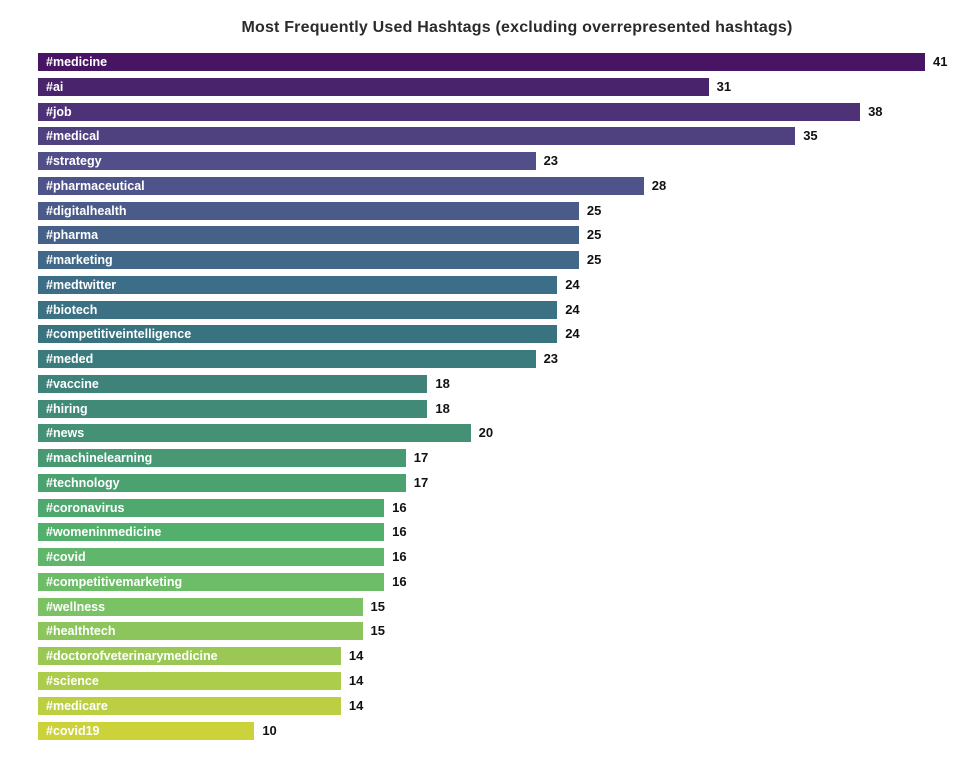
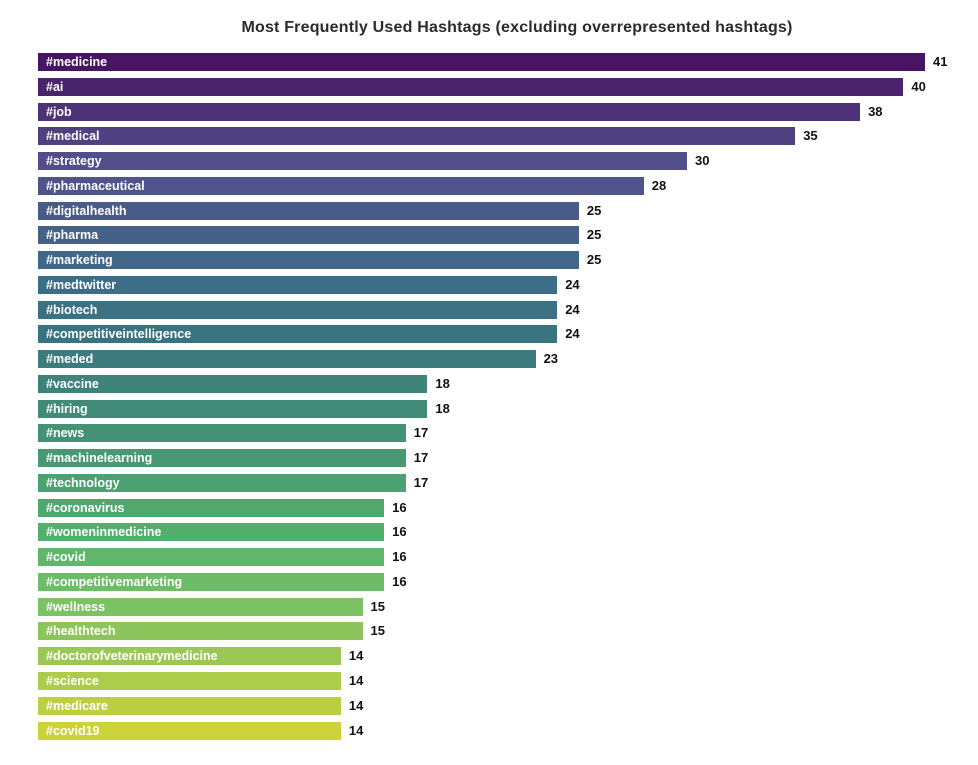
#ai: 31 -> 40
#strategy: 23 -> 30
#news: 20 -> 17
#covid19: 10 -> 14
